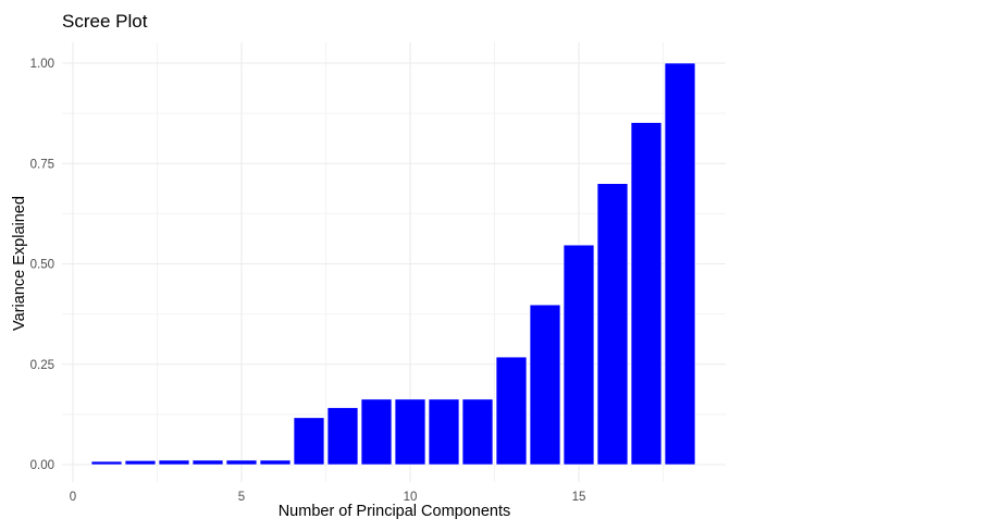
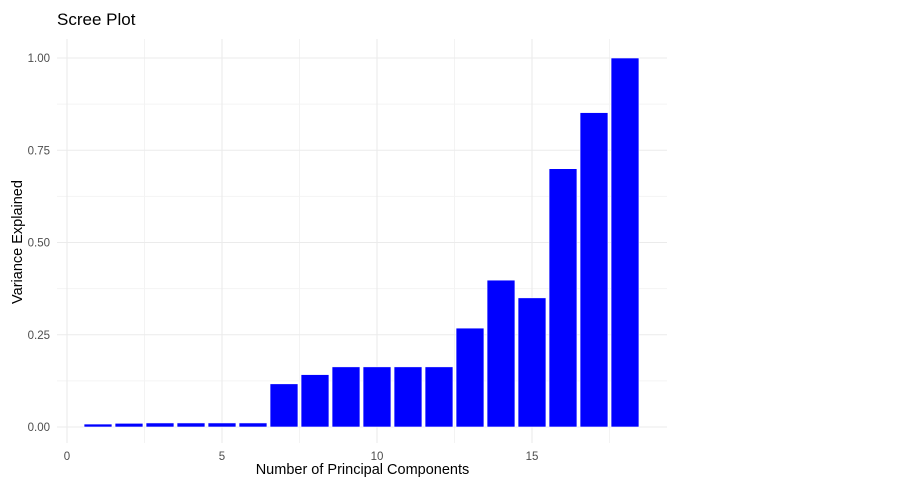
15: 0.55 -> 0.35
